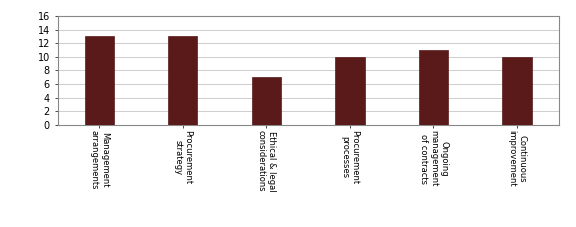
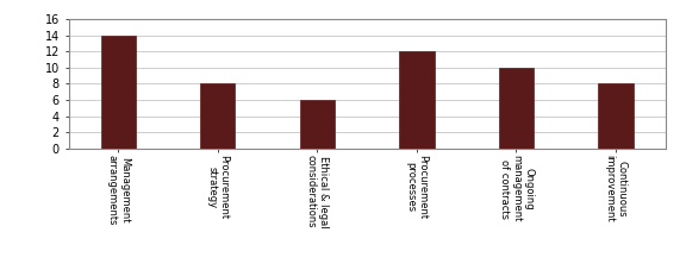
Management arrangements: 13 -> 14
Procurement strategy: 13 -> 8
Ethical & legal considerations: 7 -> 6
Procurement processes: 10 -> 12
Ongoing management of contracts: 11 -> 10
Continuous improvement: 10 -> 8
